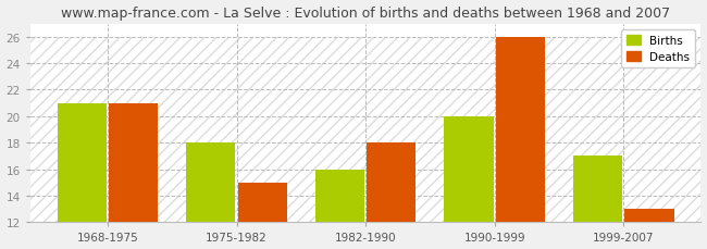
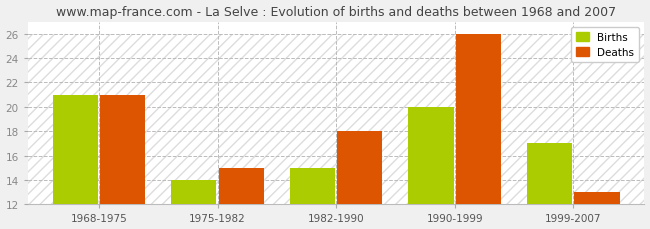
Births/1975-1982: 18 -> 14
Births/1982-1990: 16 -> 15
